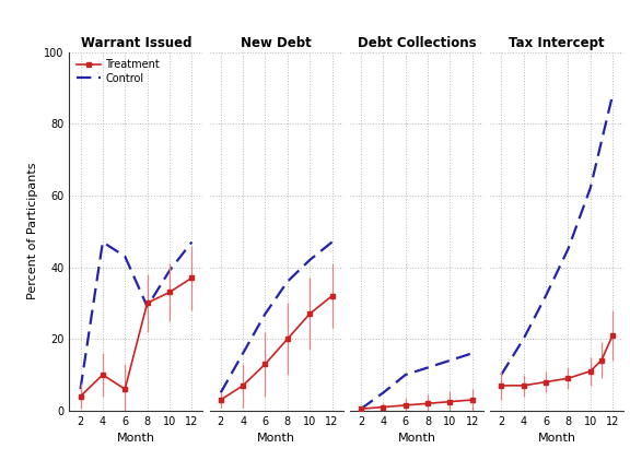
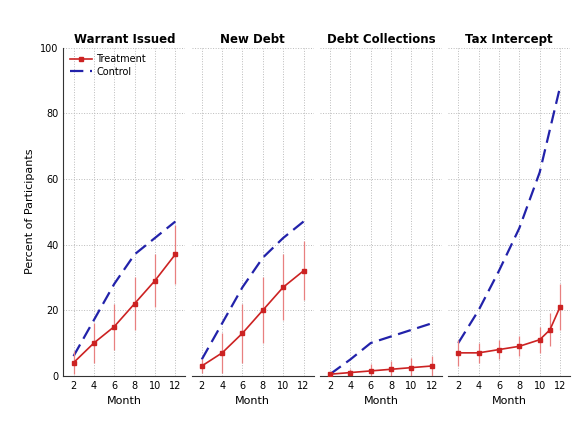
Warrant Issued/Control/4: 47 -> 17
Warrant Issued/Treatment/6: 6 -> 15
Warrant Issued/Control/6: 43 -> 28
Warrant Issued/Treatment/8: 30 -> 22
Warrant Issued/Control/8: 29 -> 37
Warrant Issued/Treatment/10: 33 -> 29
Warrant Issued/Control/10: 39 -> 42
